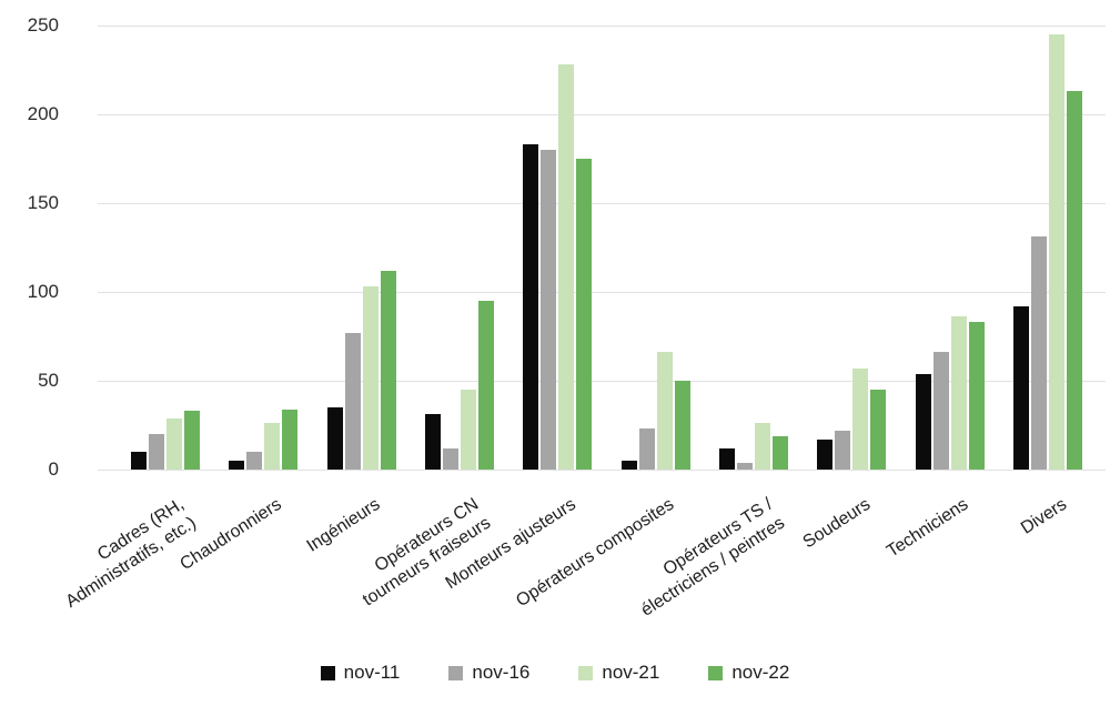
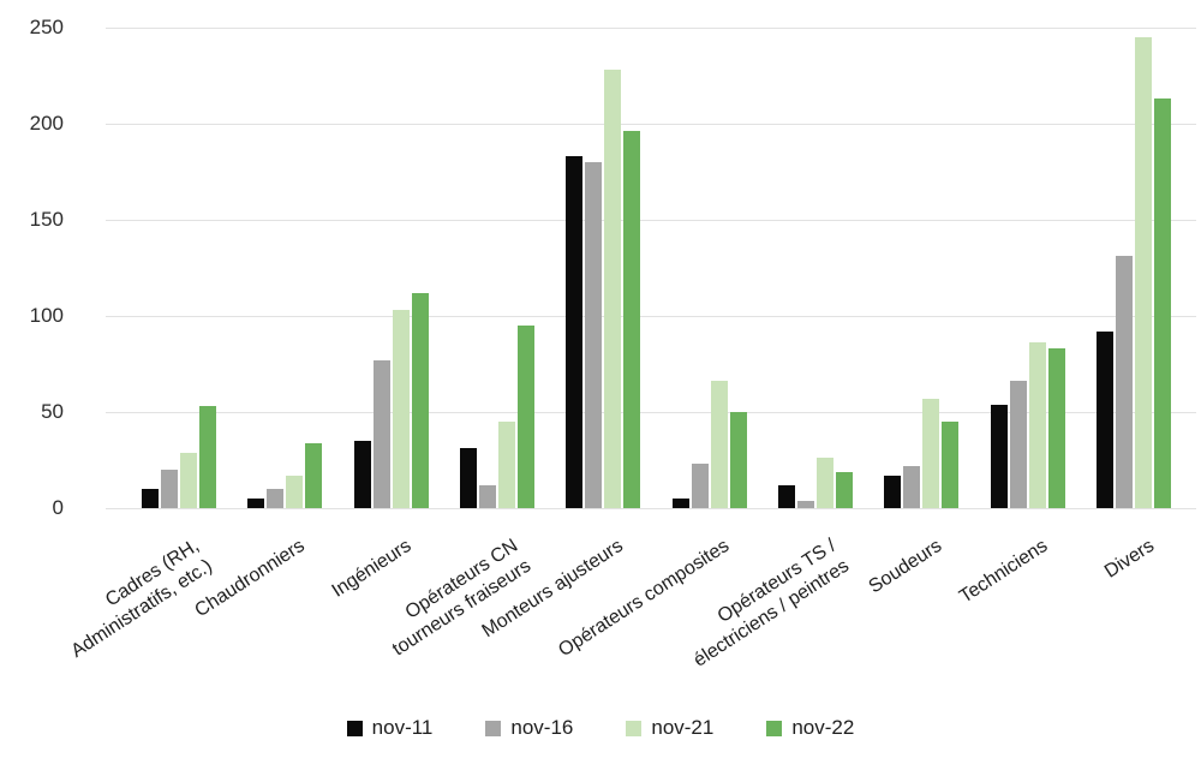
nov-22/Cadres (RH, Administratifs, etc.): 33 -> 53
nov-21/Chaudronniers: 26 -> 17
nov-22/Monteurs ajusteurs: 175 -> 196
